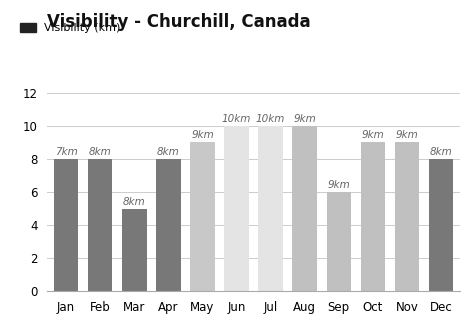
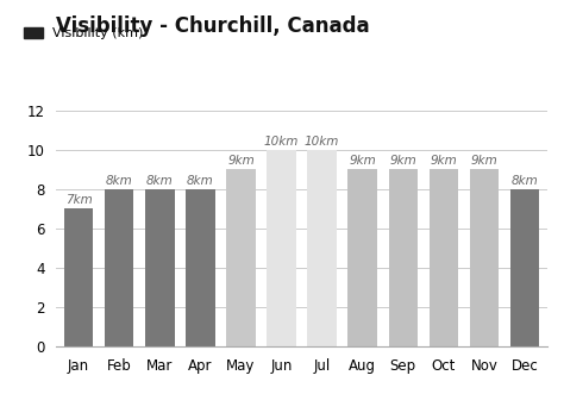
Jan: 8 -> 7
Mar: 5 -> 8
Aug: 10 -> 9
Sep: 6 -> 9
